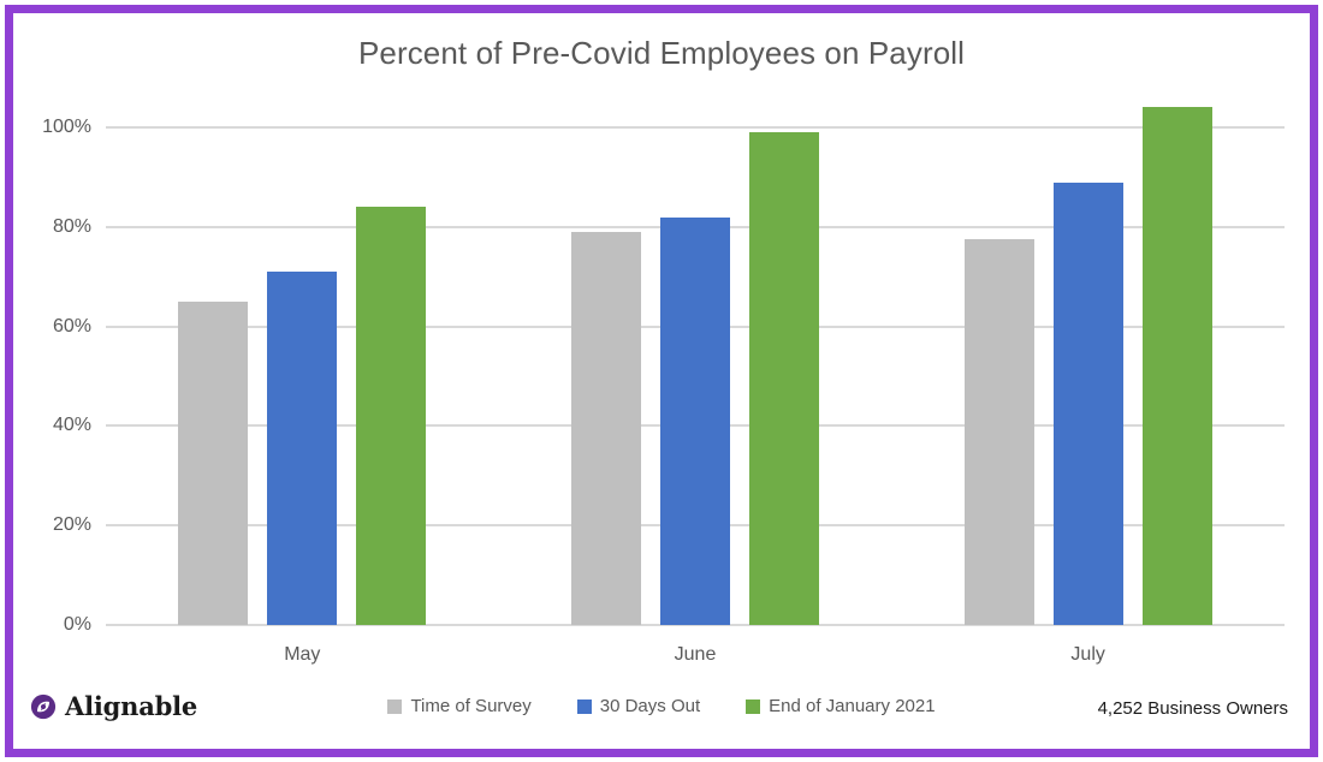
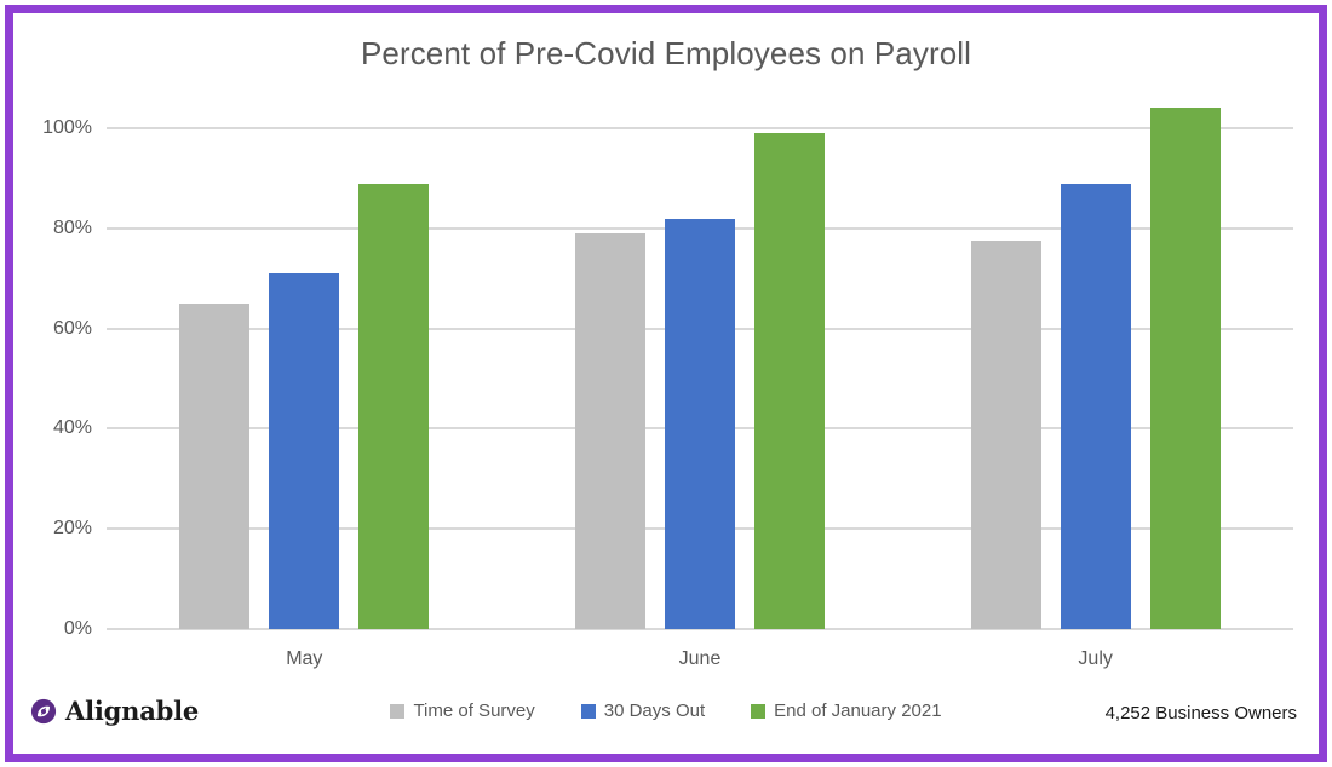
End of January 2021/May: 84% -> 89%
